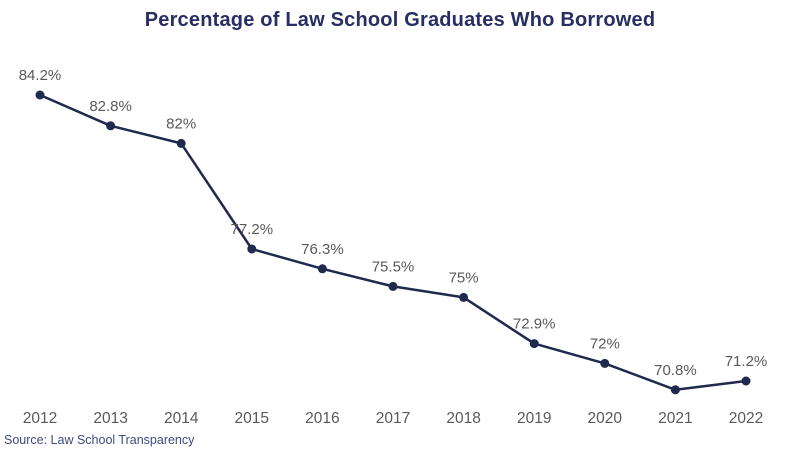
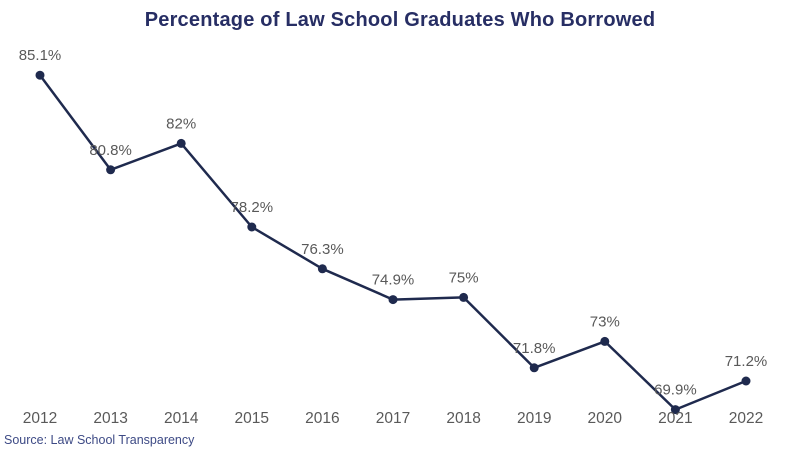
2012: 84.2% -> 85.1%
2013: 82.8% -> 80.8%
2015: 77.2% -> 78.2%
2017: 75.5% -> 74.9%
2019: 72.9% -> 71.8%
2020: 72% -> 73%
2021: 70.8% -> 69.9%
